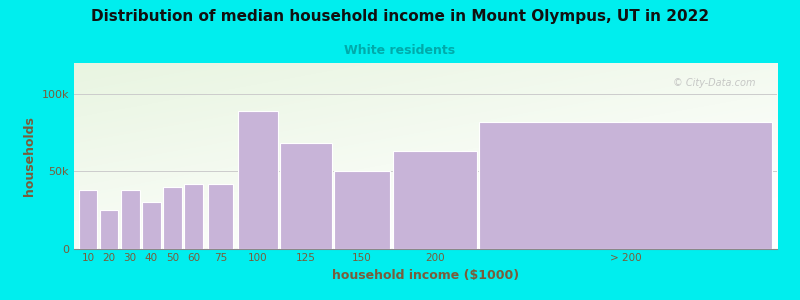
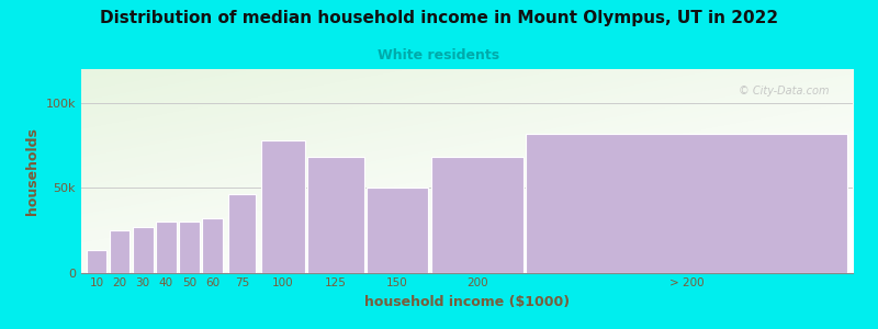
10: 38k -> 13k
30: 38k -> 27k
50: 40k -> 30k
60: 42k -> 32k
75: 42k -> 46k
100: 89k -> 78k
200: 63k -> 68k
